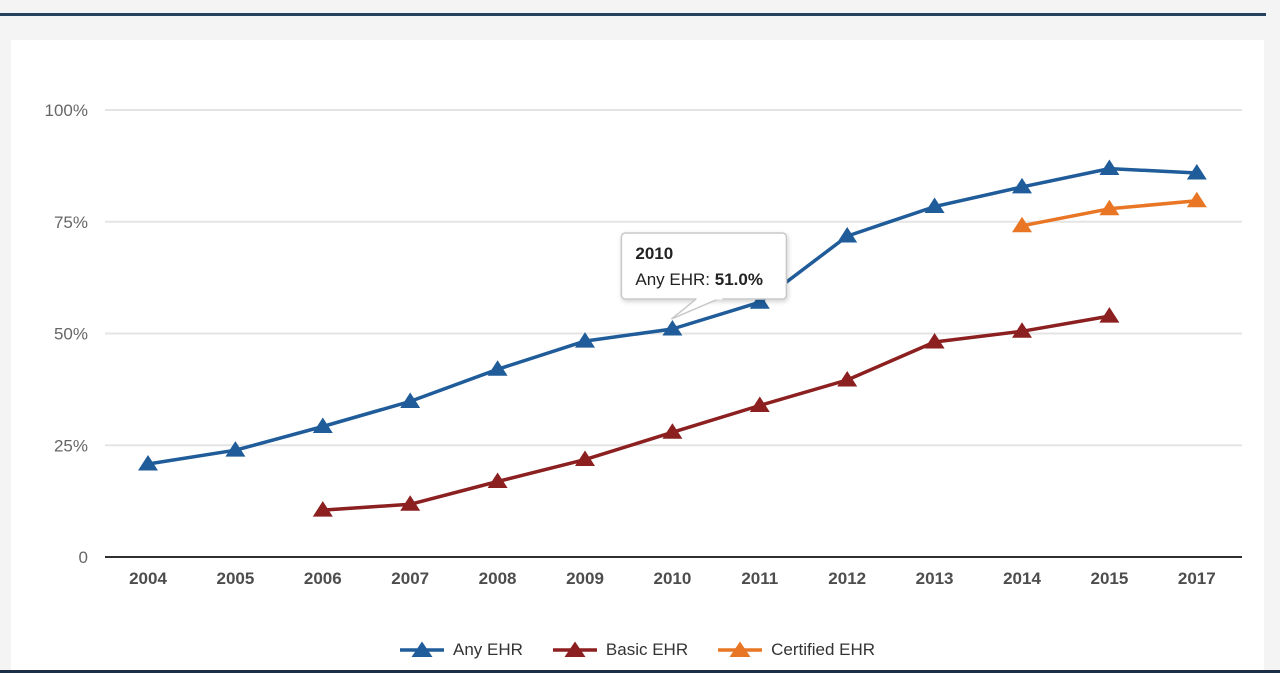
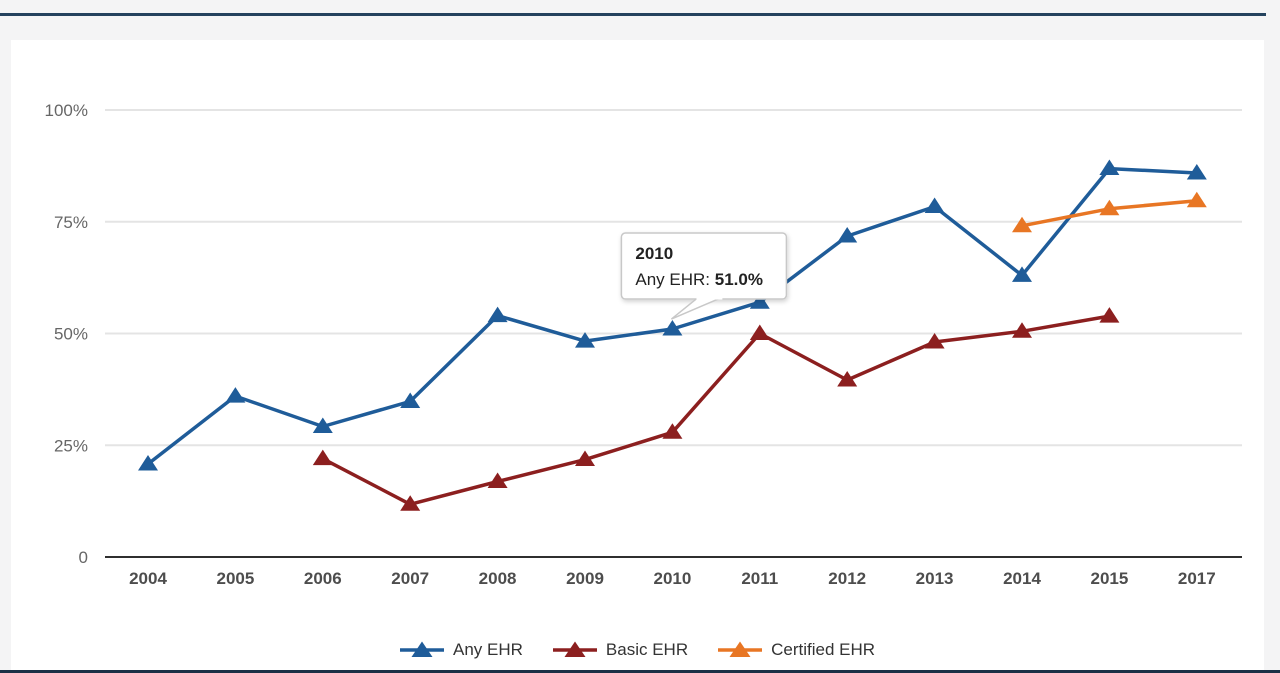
Any EHR/2005: 24% -> 36%
Basic EHR/2006: 10% -> 22%
Any EHR/2008: 42% -> 54%
Basic EHR/2011: 34% -> 50%
Any EHR/2014: 83% -> 63%
